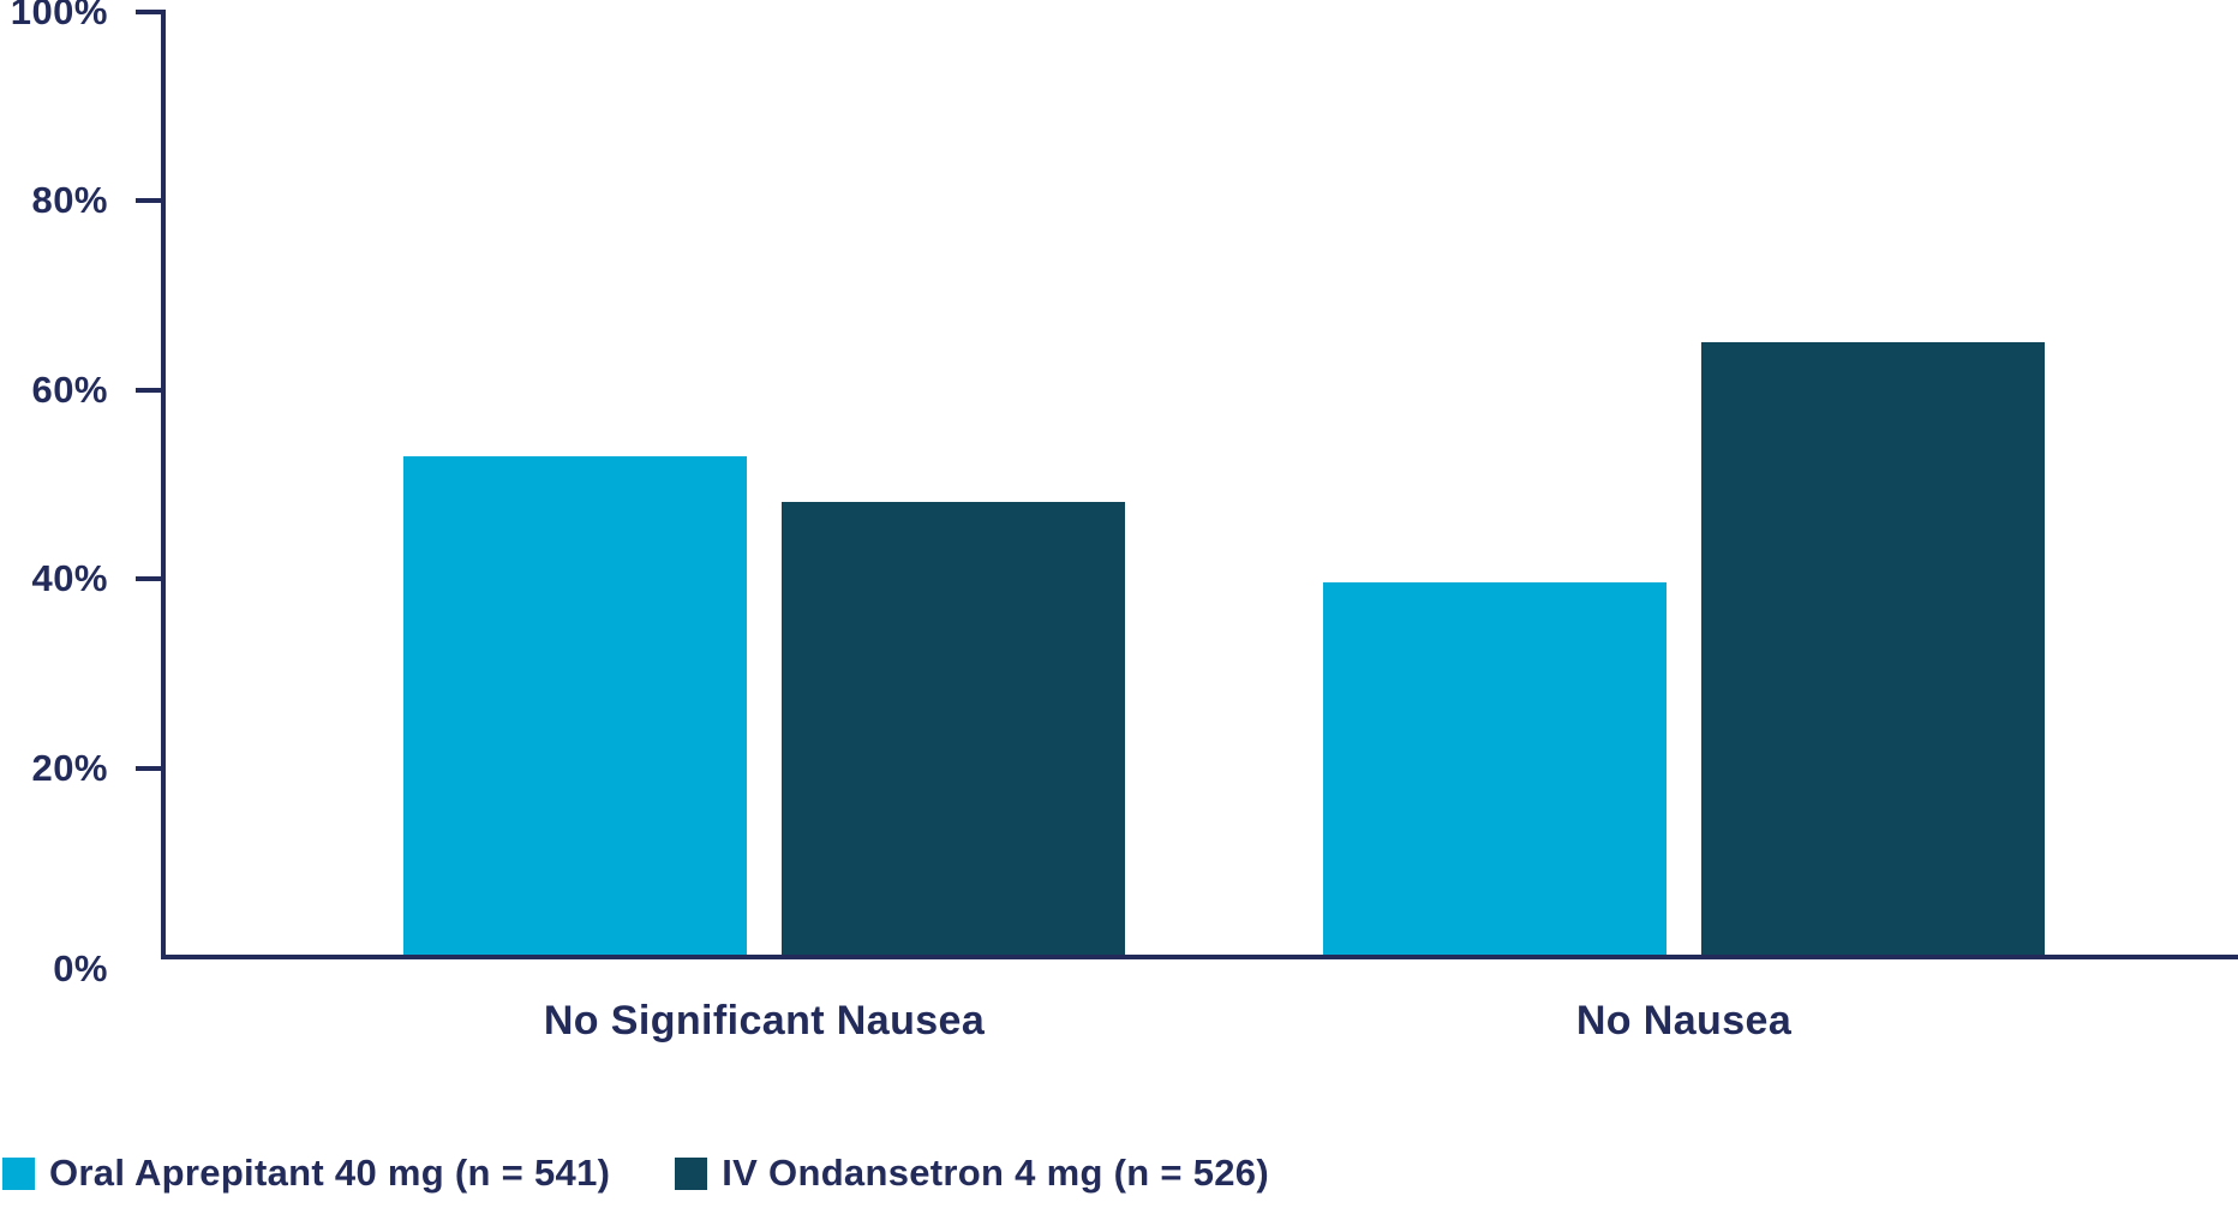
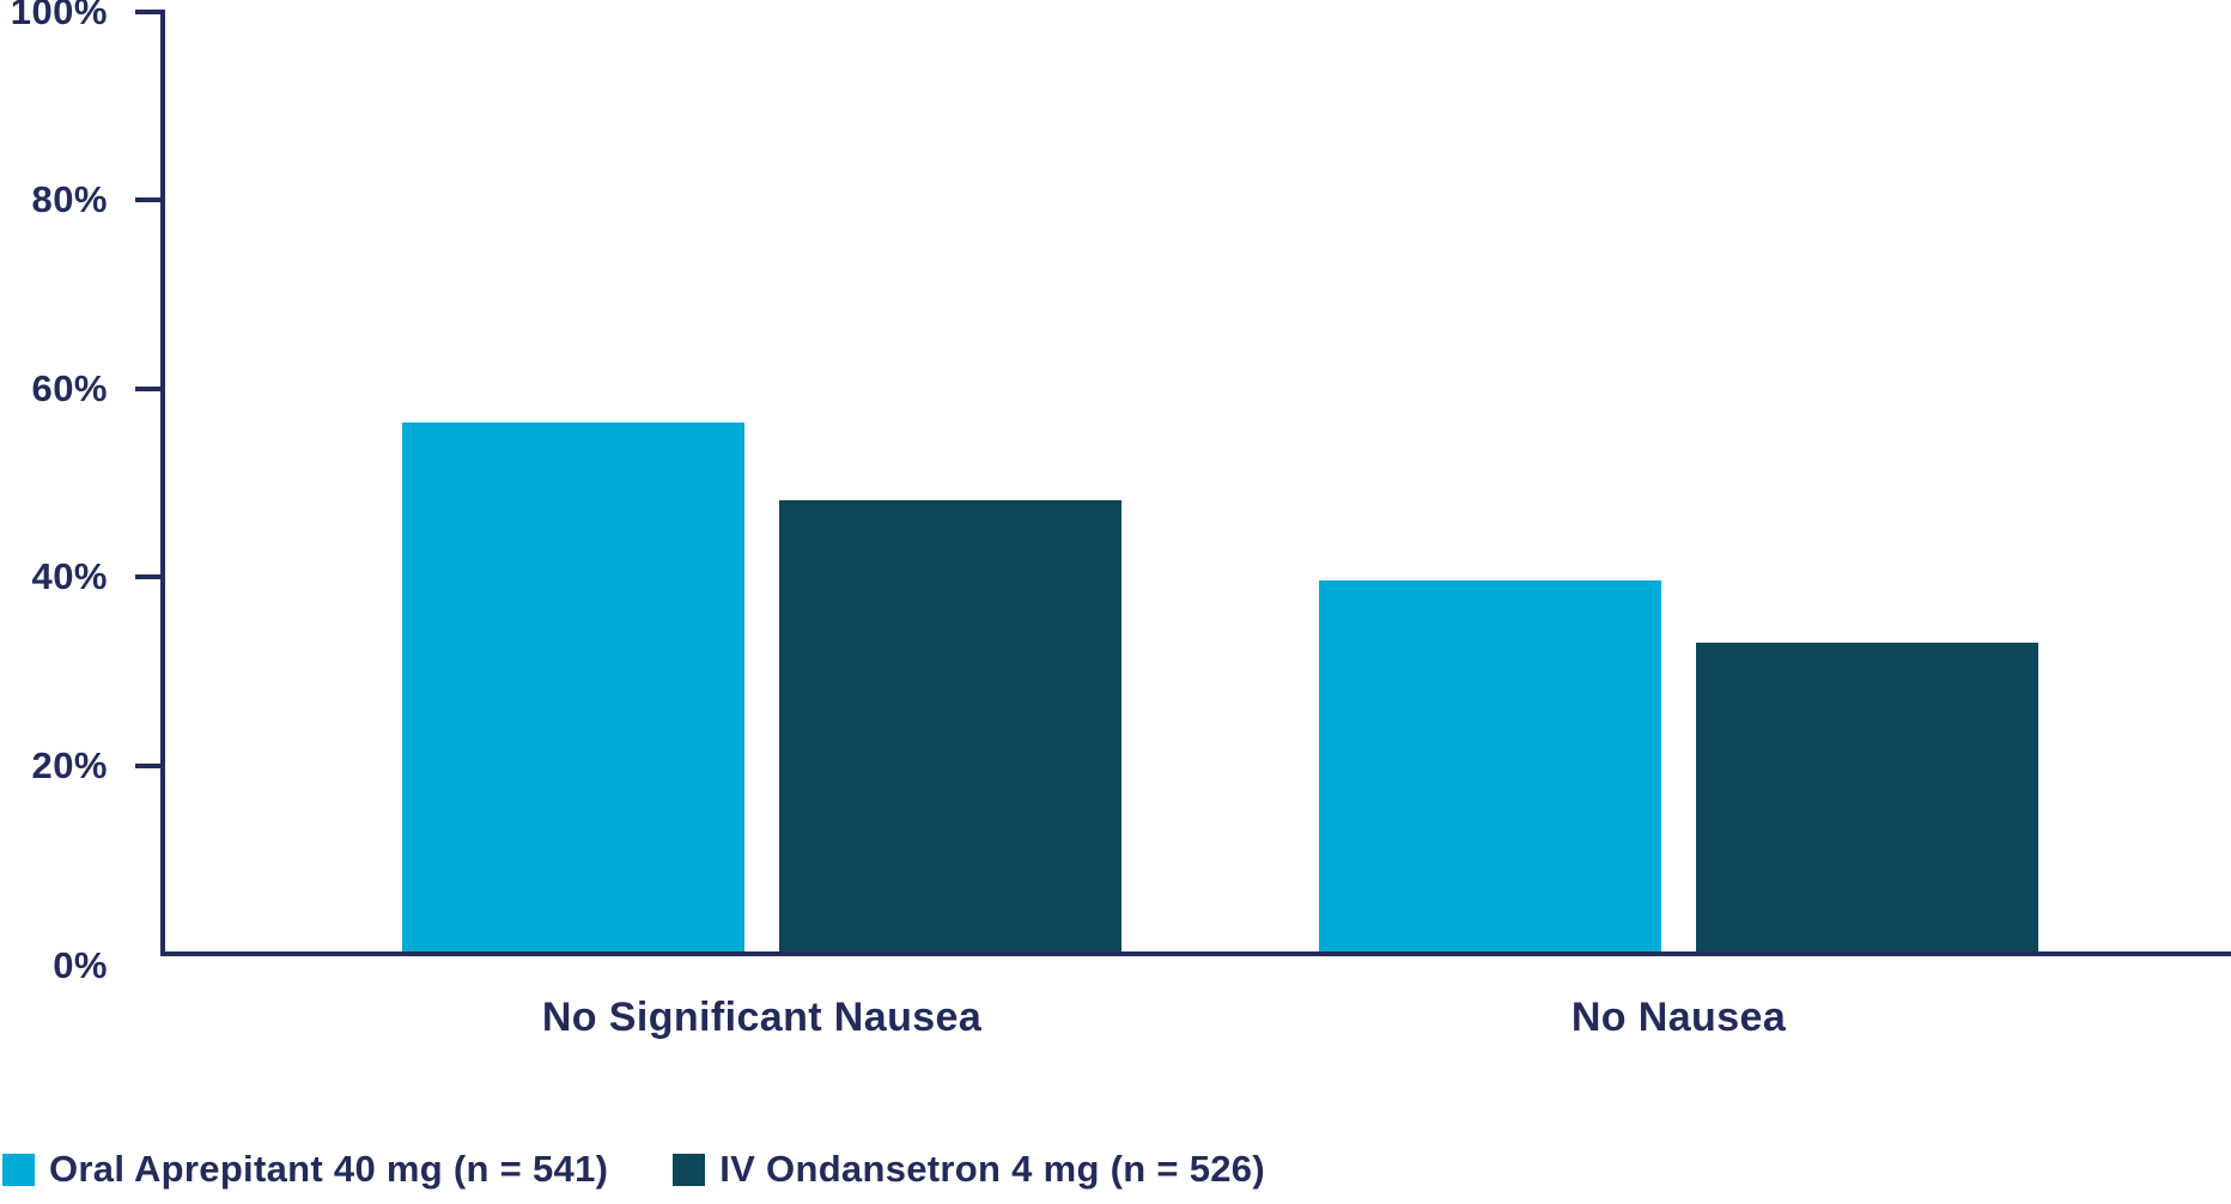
Oral Aprepitant 40 mg (n = 541)/No Significant Nausea: 53% -> 56%
IV Ondansetron 4 mg (n = 526)/No Nausea: 65% -> 33%
